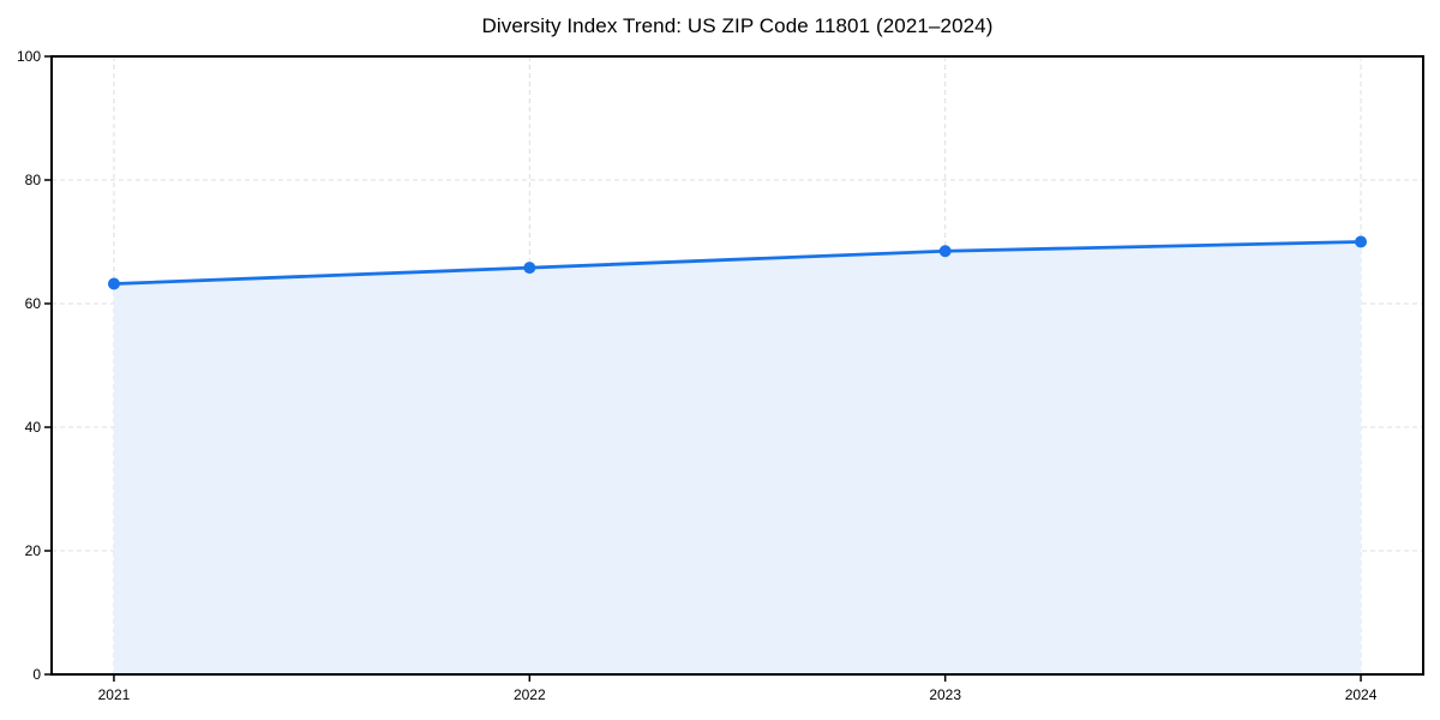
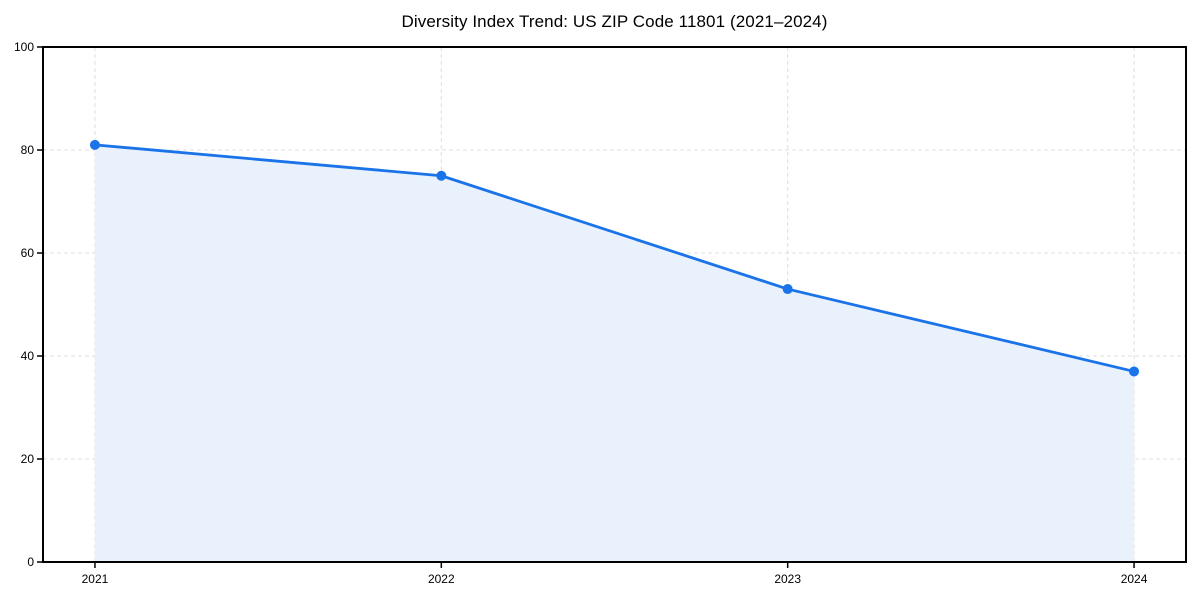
2021: 63 -> 81
2022: 66 -> 75
2023: 68 -> 53
2024: 70 -> 37
